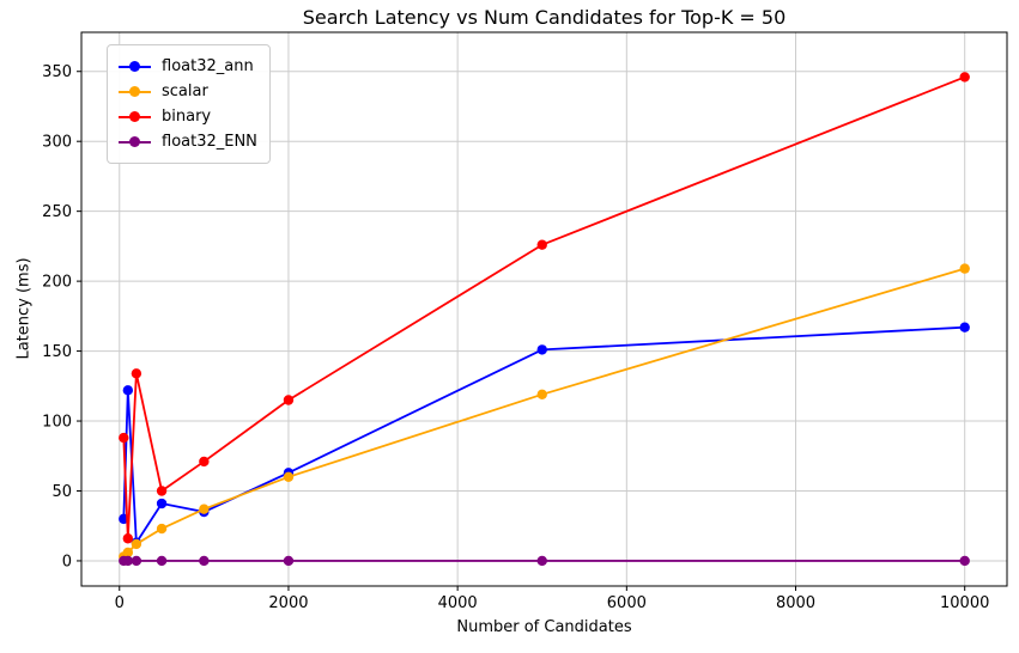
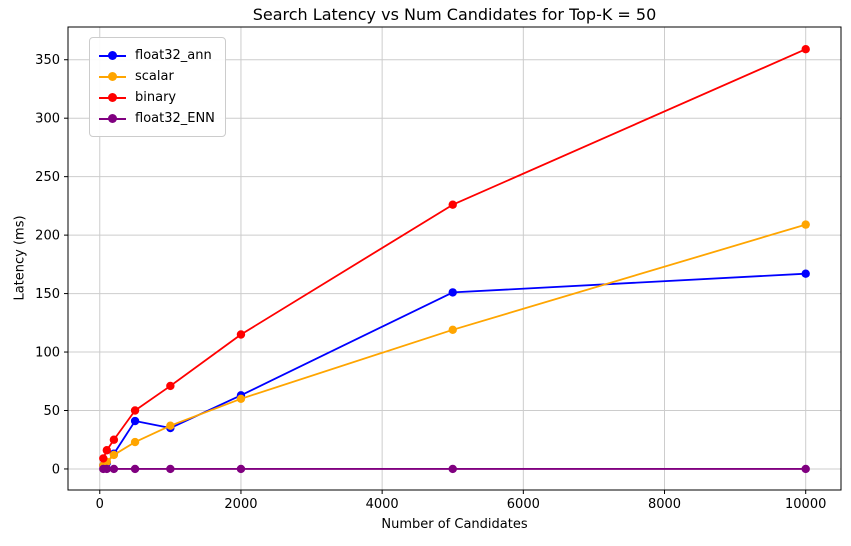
float32_ann/50: 30 -> 3
binary/50: 88 -> 9
float32_ann/100: 122 -> 5
binary/200: 134 -> 25
binary/10000: 346 -> 359
